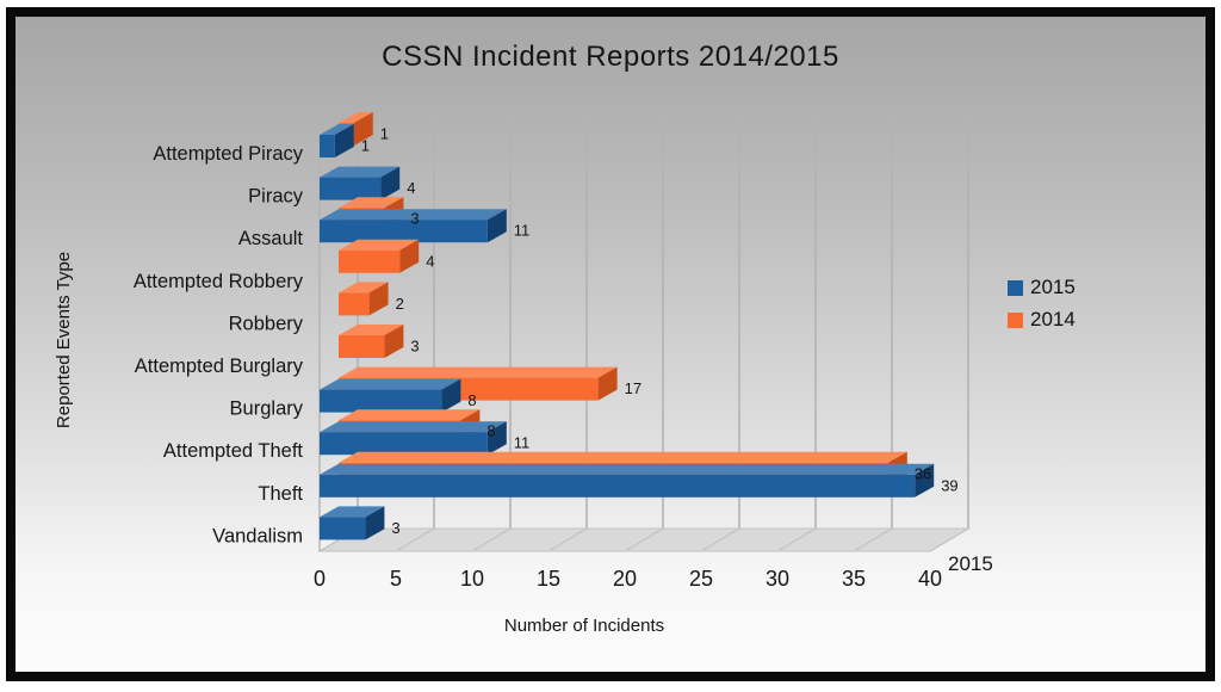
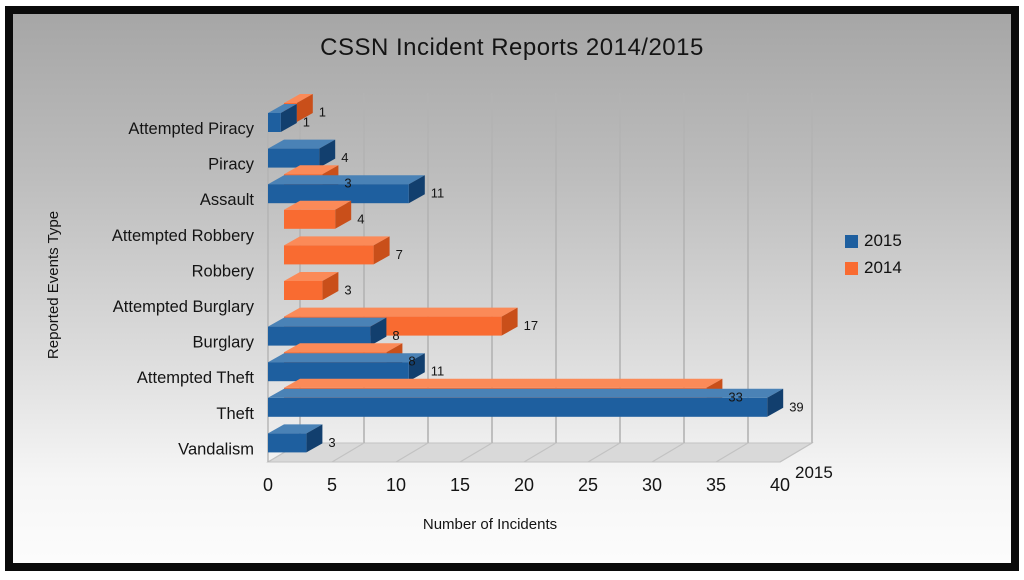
2014/Robbery: 2 -> 7
2014/Theft: 36 -> 33
